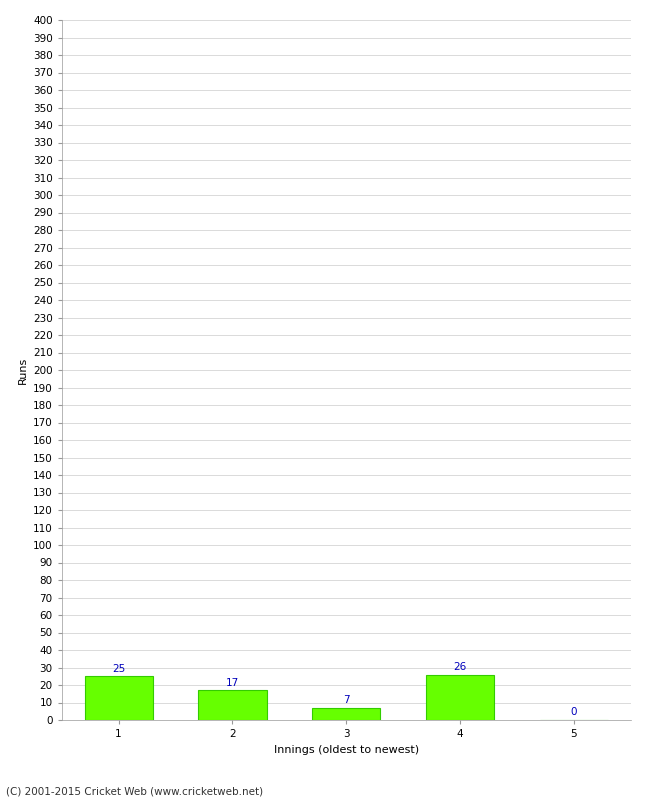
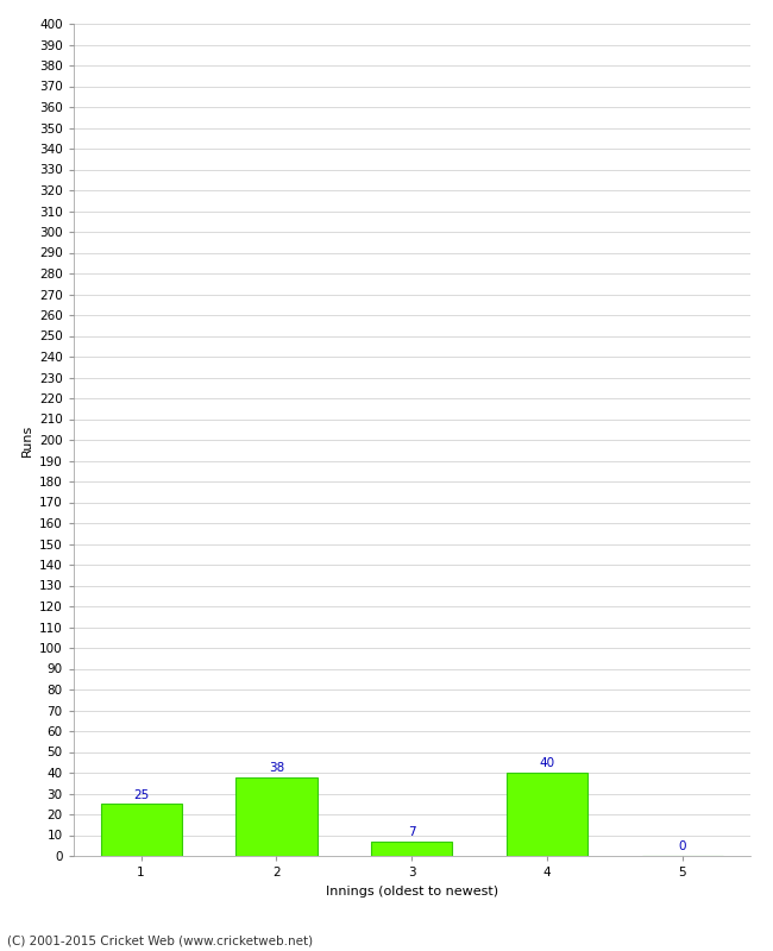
2: 17 -> 38
4: 26 -> 40
